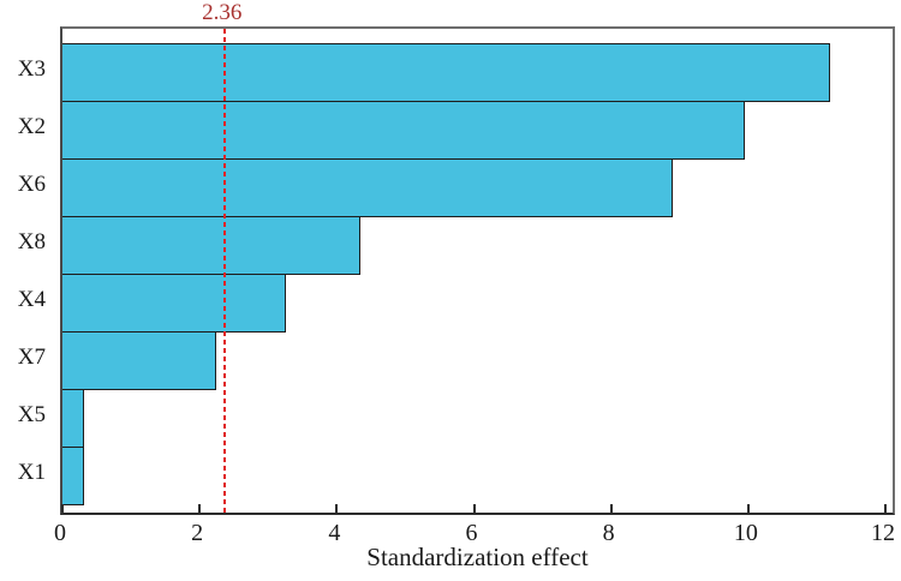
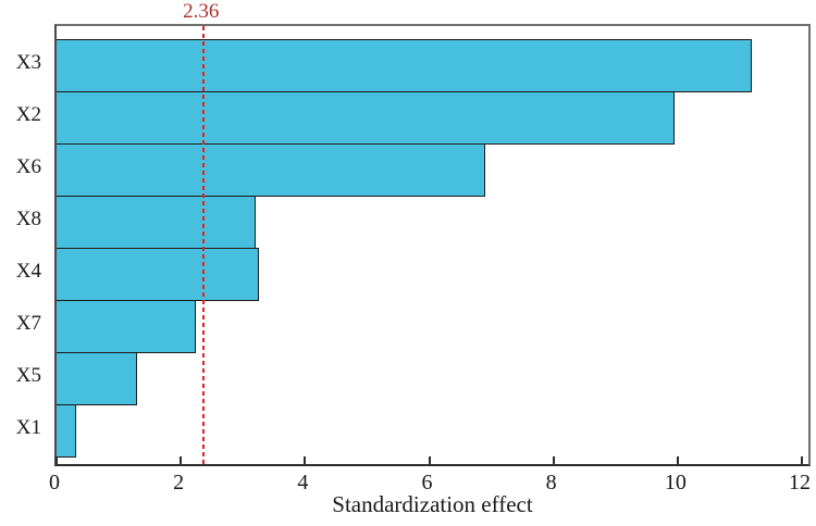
X6: 8.9 -> 6.9
X8: 4.3 -> 3.2
X5: 0.3 -> 1.3
